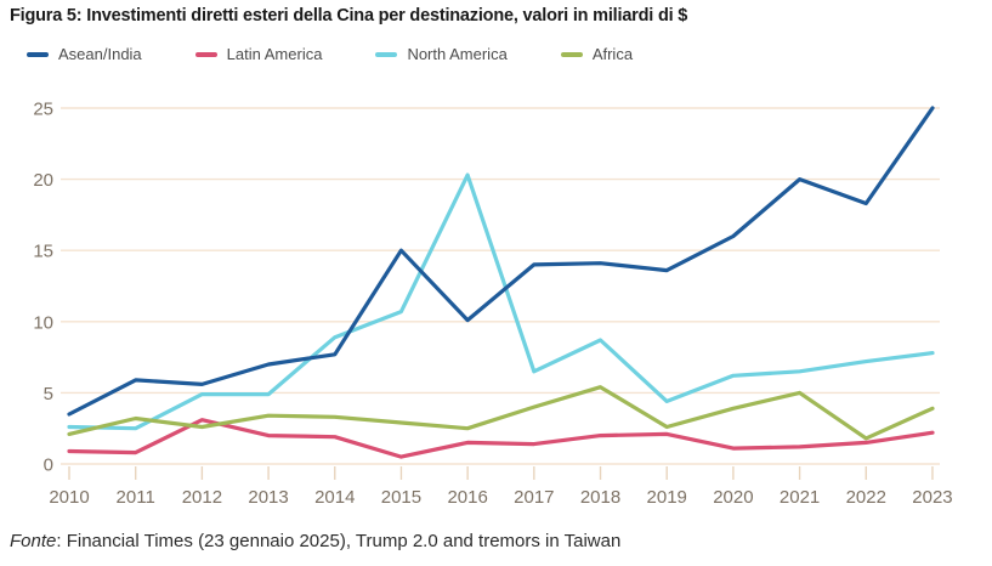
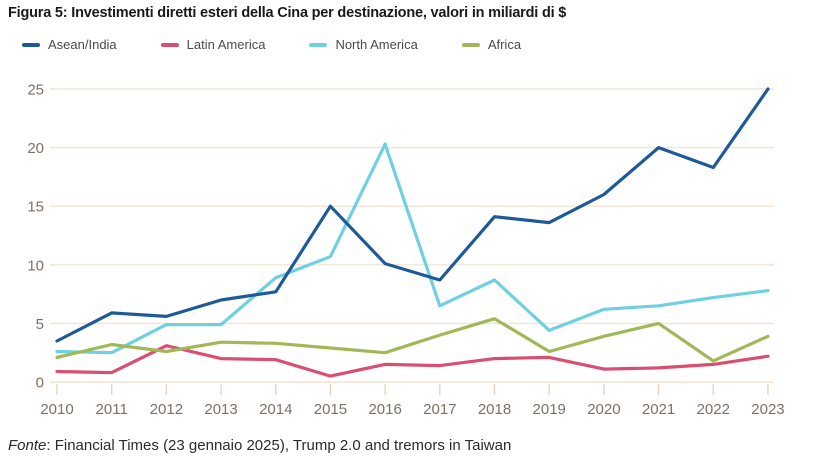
Asean/India/2017: 14.0 -> 8.7
